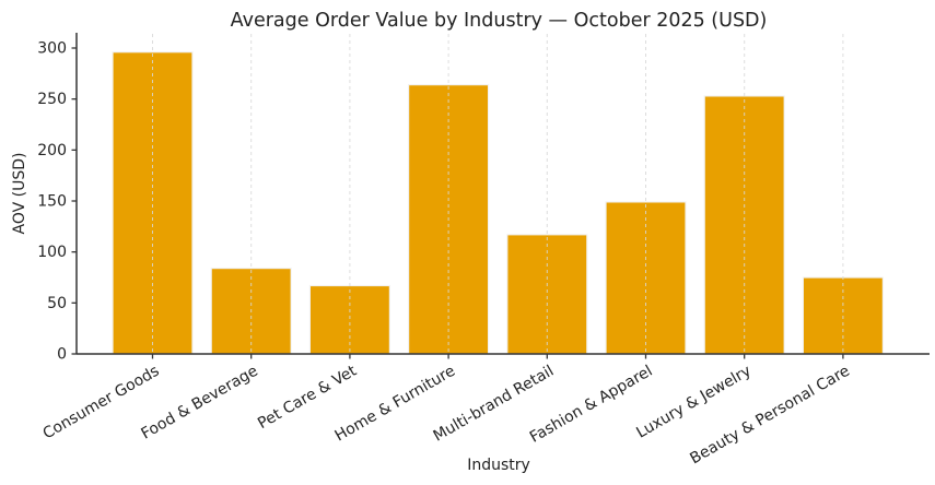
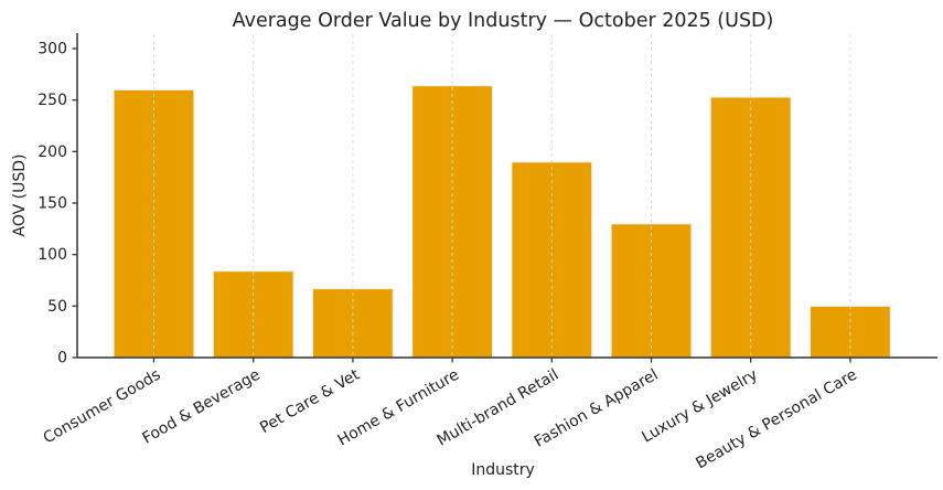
Consumer Goods: 300 -> 260
Multi-brand Retail: 120 -> 190
Fashion & Apparel: 150 -> 130
Beauty & Personal Care: 80 -> 50
